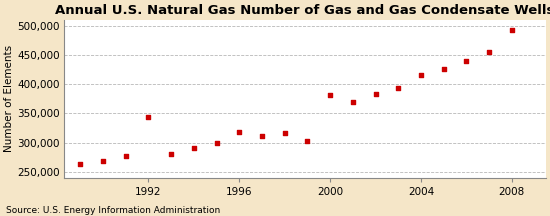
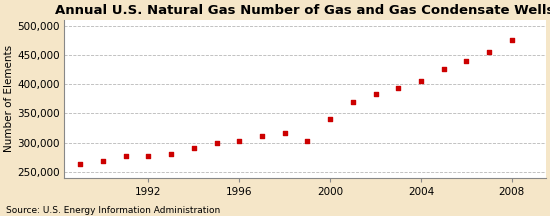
1992: 344,000 -> 277,000
1996: 318,000 -> 303,000
2000: 382,000 -> 341,000
2004: 416,000 -> 406,000
2008: 492,000 -> 476,000
